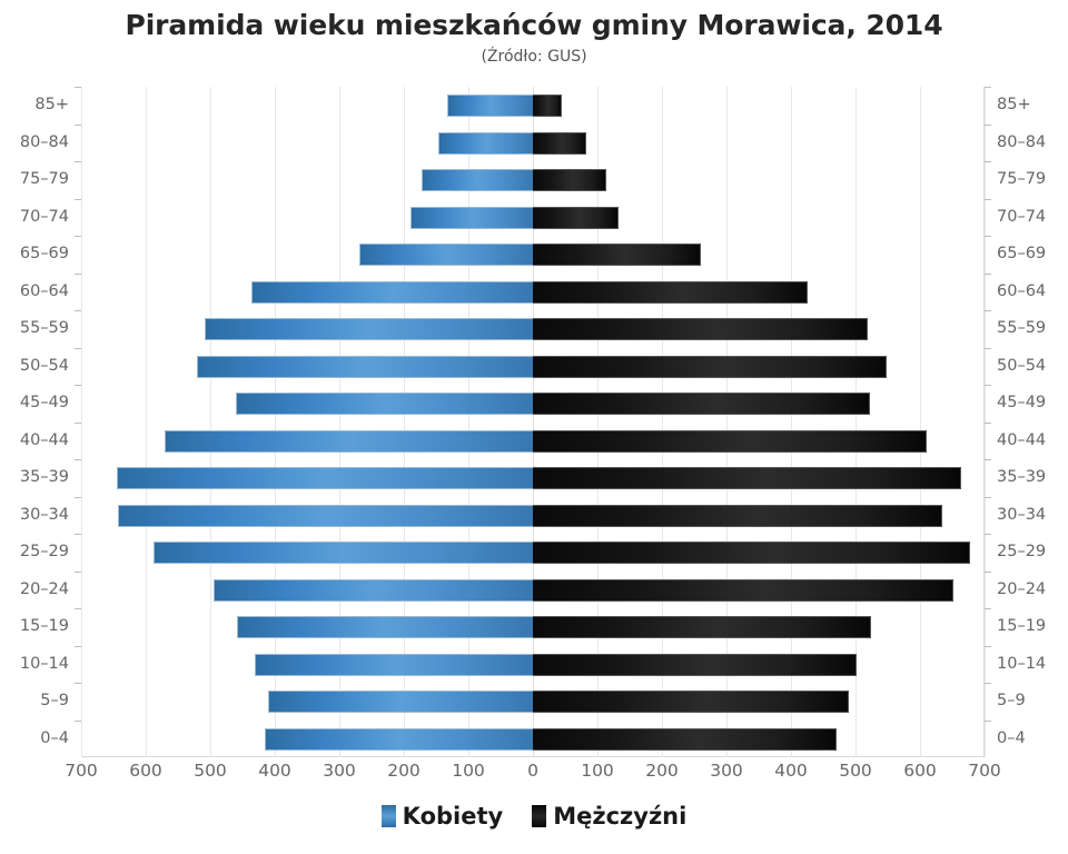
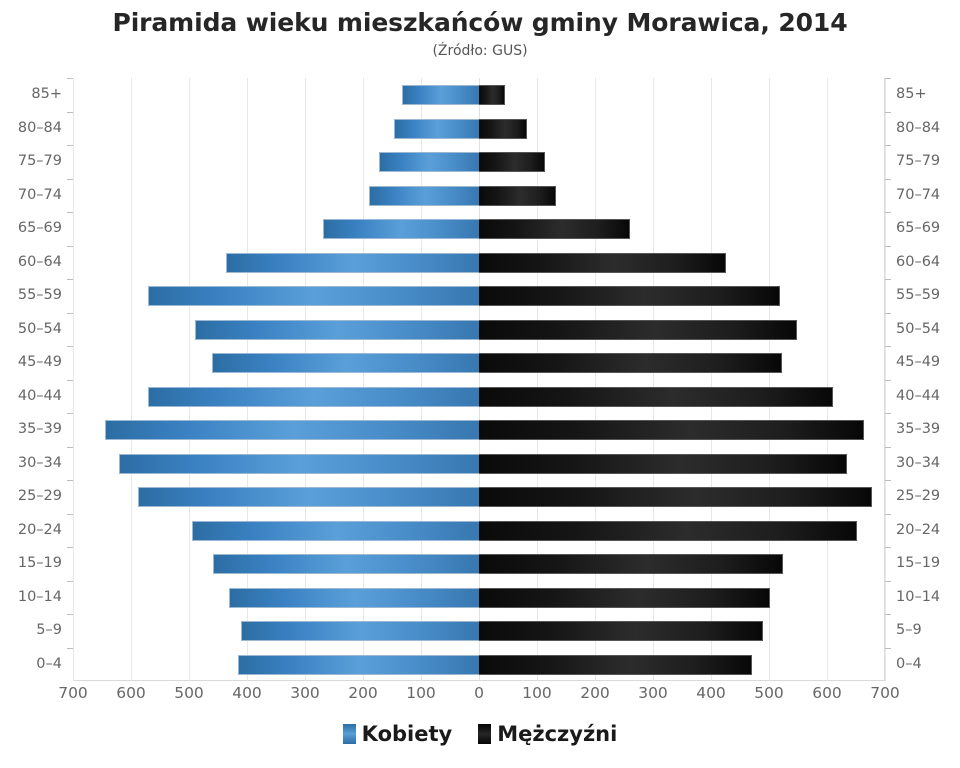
Kobiety/55–59: 510 -> 570
Kobiety/50–54: 520 -> 490
Kobiety/30–34: 640 -> 620
